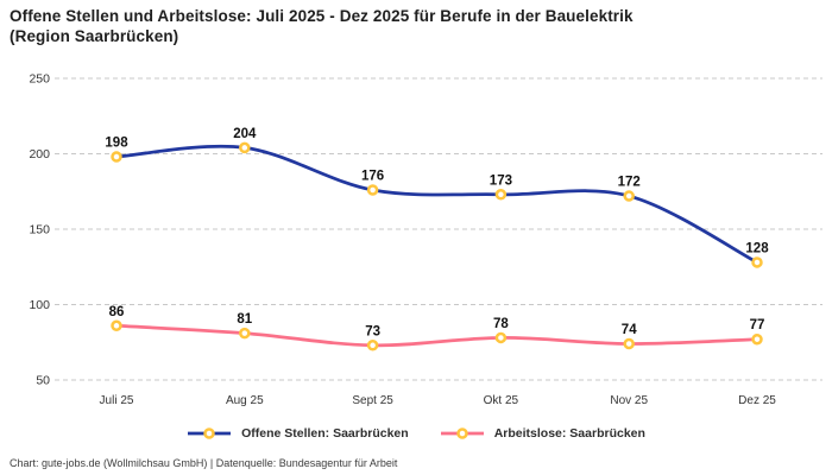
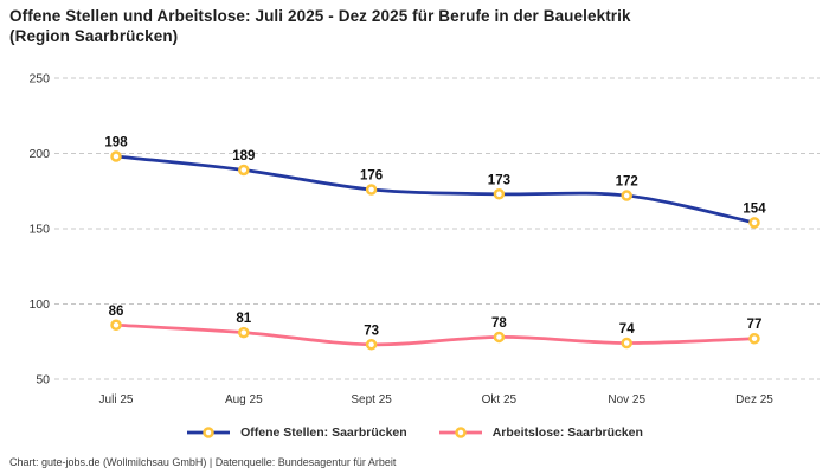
Offene Stellen: Saarbrücken/Aug 25: 204 -> 189
Offene Stellen: Saarbrücken/Dez 25: 128 -> 154
